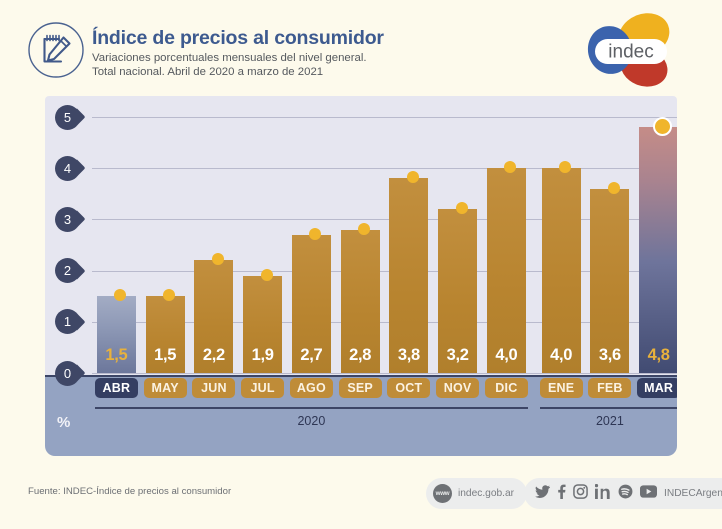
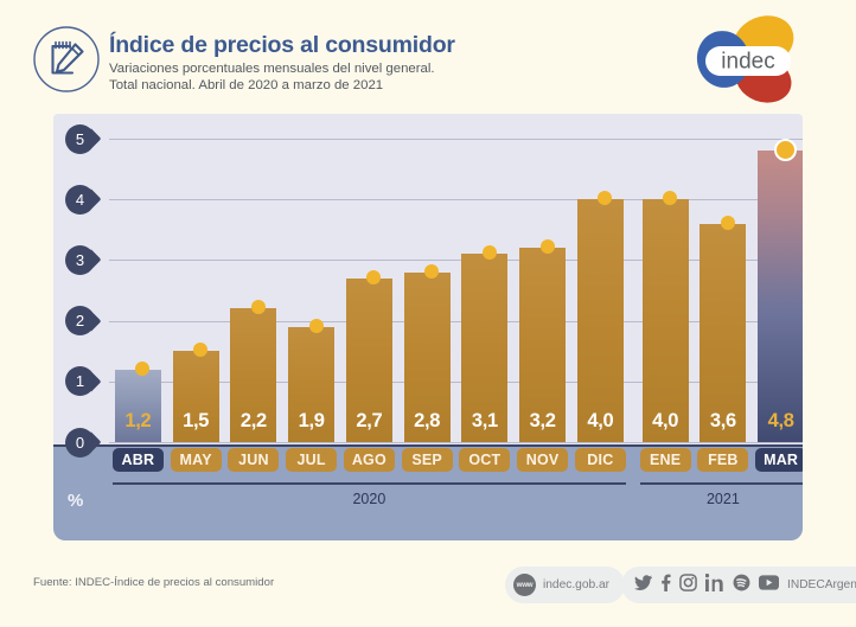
ABR: 1,5 -> 1,2
OCT: 3,8 -> 3,1
